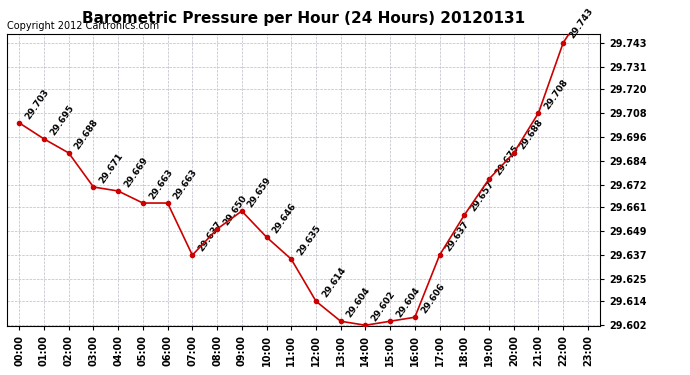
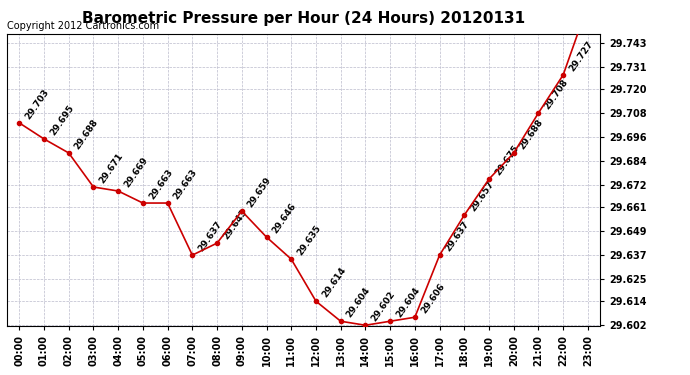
08:00: 29.650 -> 29.643
22:00: 29.743 -> 29.727
